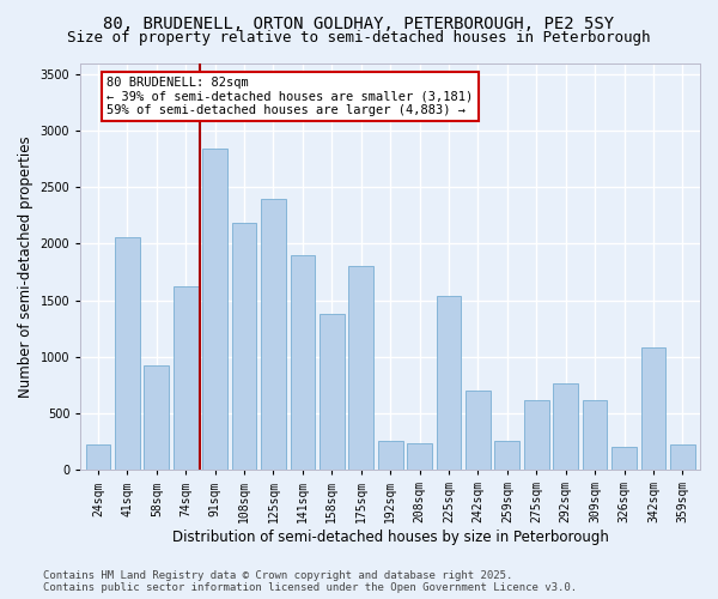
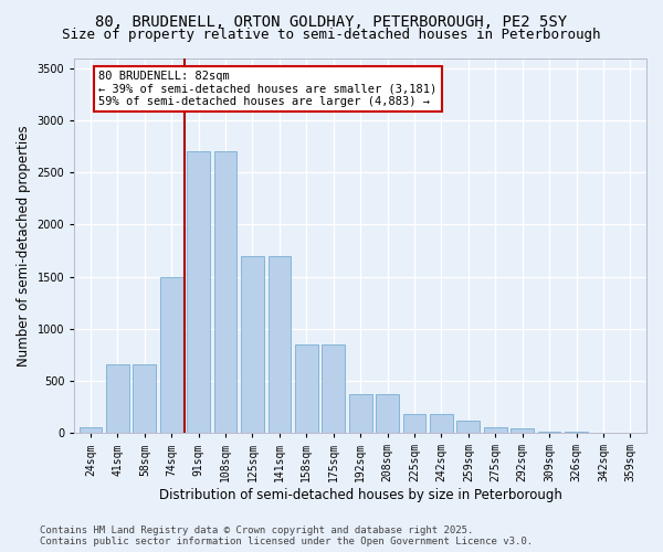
24sqm: 220 -> 60
41sqm: 2060 -> 660
58sqm: 920 -> 660
74sqm: 1620 -> 1500
91sqm: 2840 -> 2700
108sqm: 2180 -> 2700
125sqm: 2400 -> 1700
141sqm: 1900 -> 1700
158sqm: 1380 -> 850
175sqm: 1800 -> 850
192sqm: 260 -> 370
208sqm: 240 -> 370
225sqm: 1540 -> 180
242sqm: 700 -> 180
259sqm: 260 -> 120
275sqm: 620 -> 60
292sqm: 760 -> 40
309sqm: 620 -> 20
326sqm: 200 -> 10
342sqm: 1080 -> 0
359sqm: 220 -> 0
